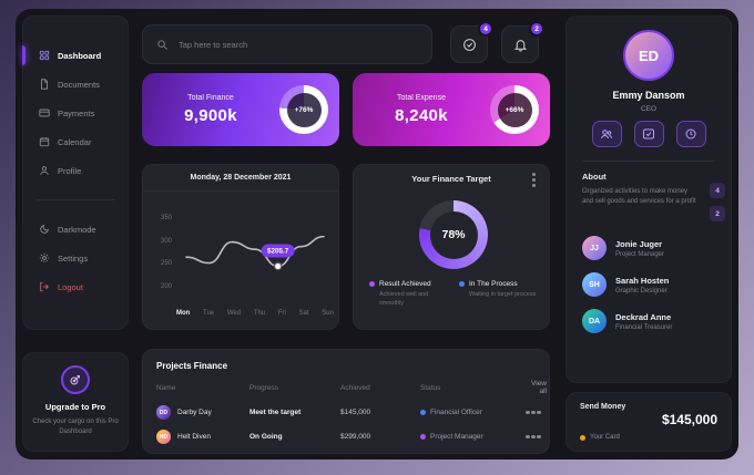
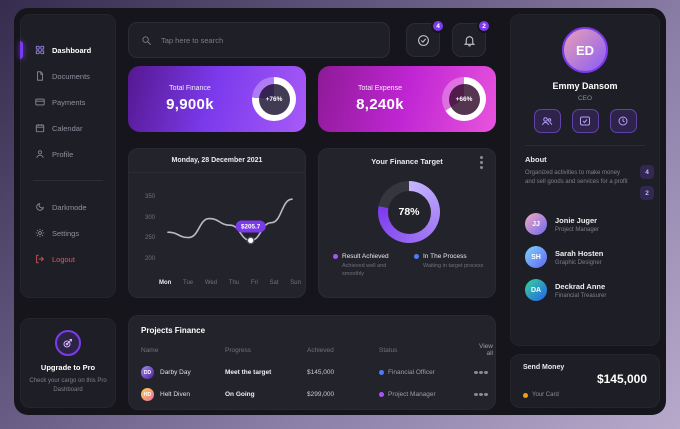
Sun: 310 -> 340
